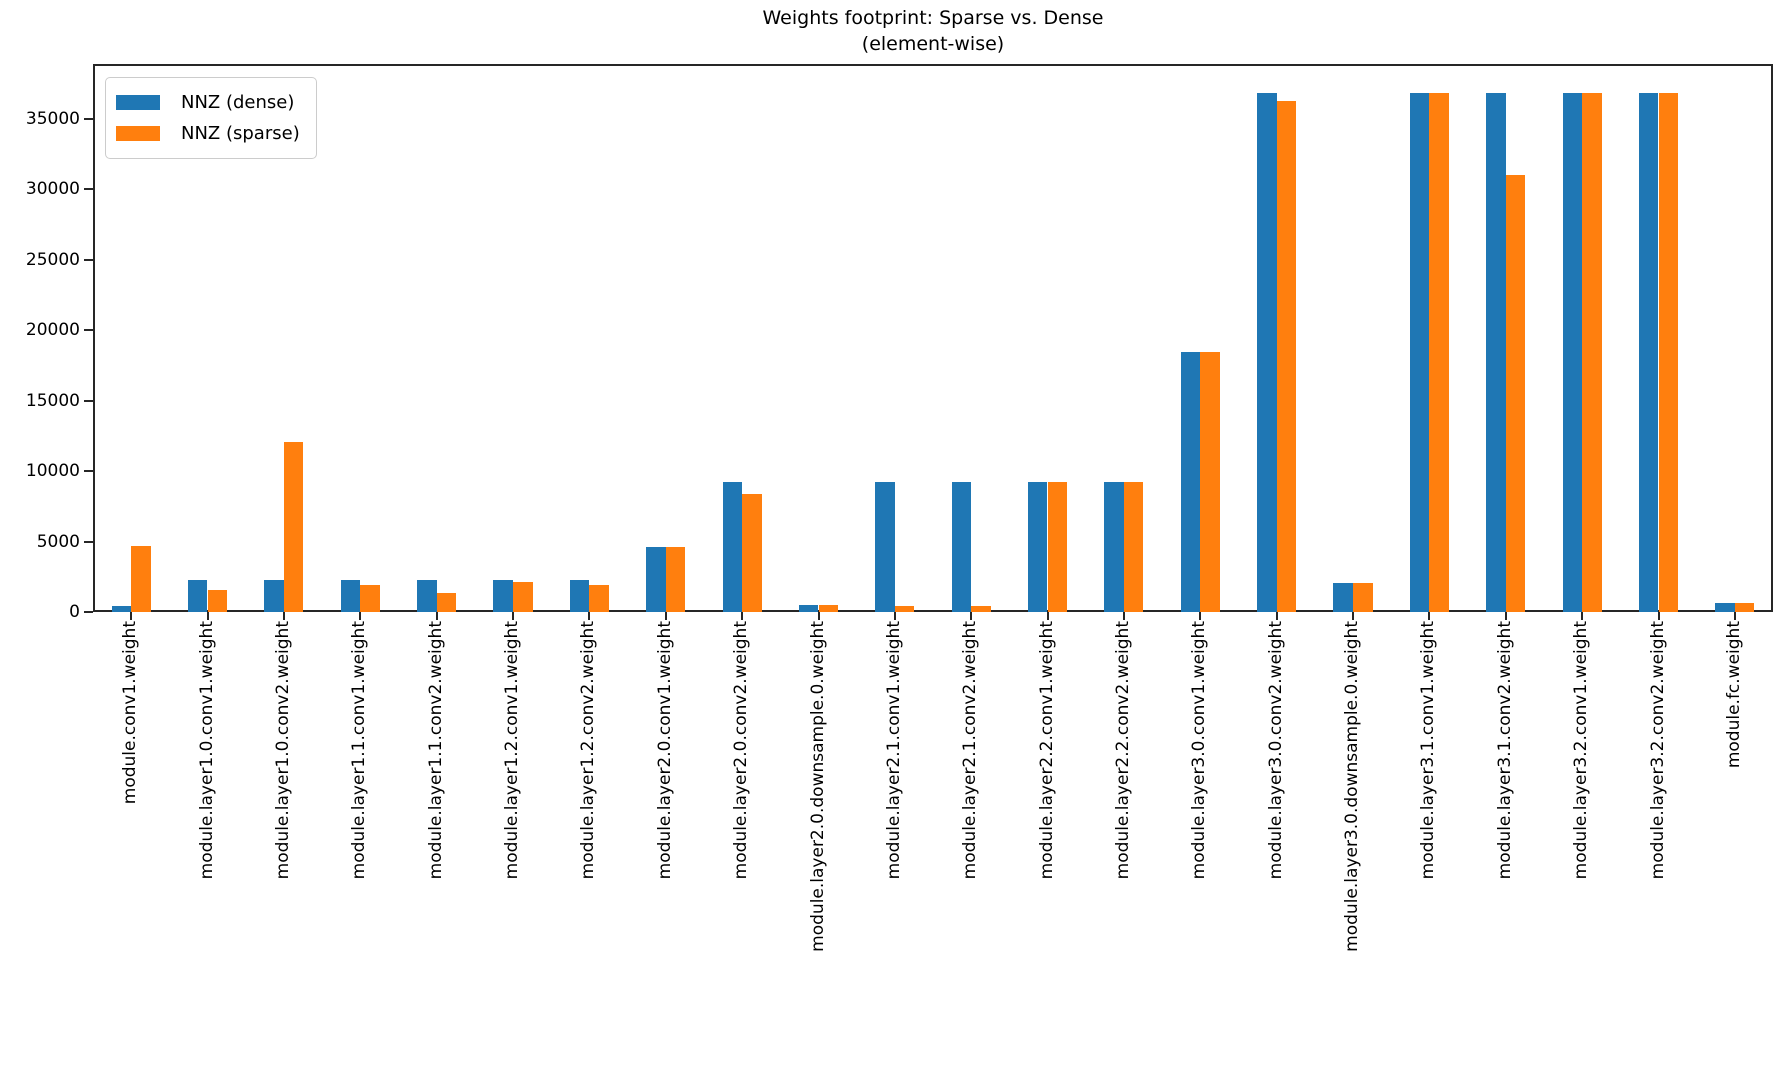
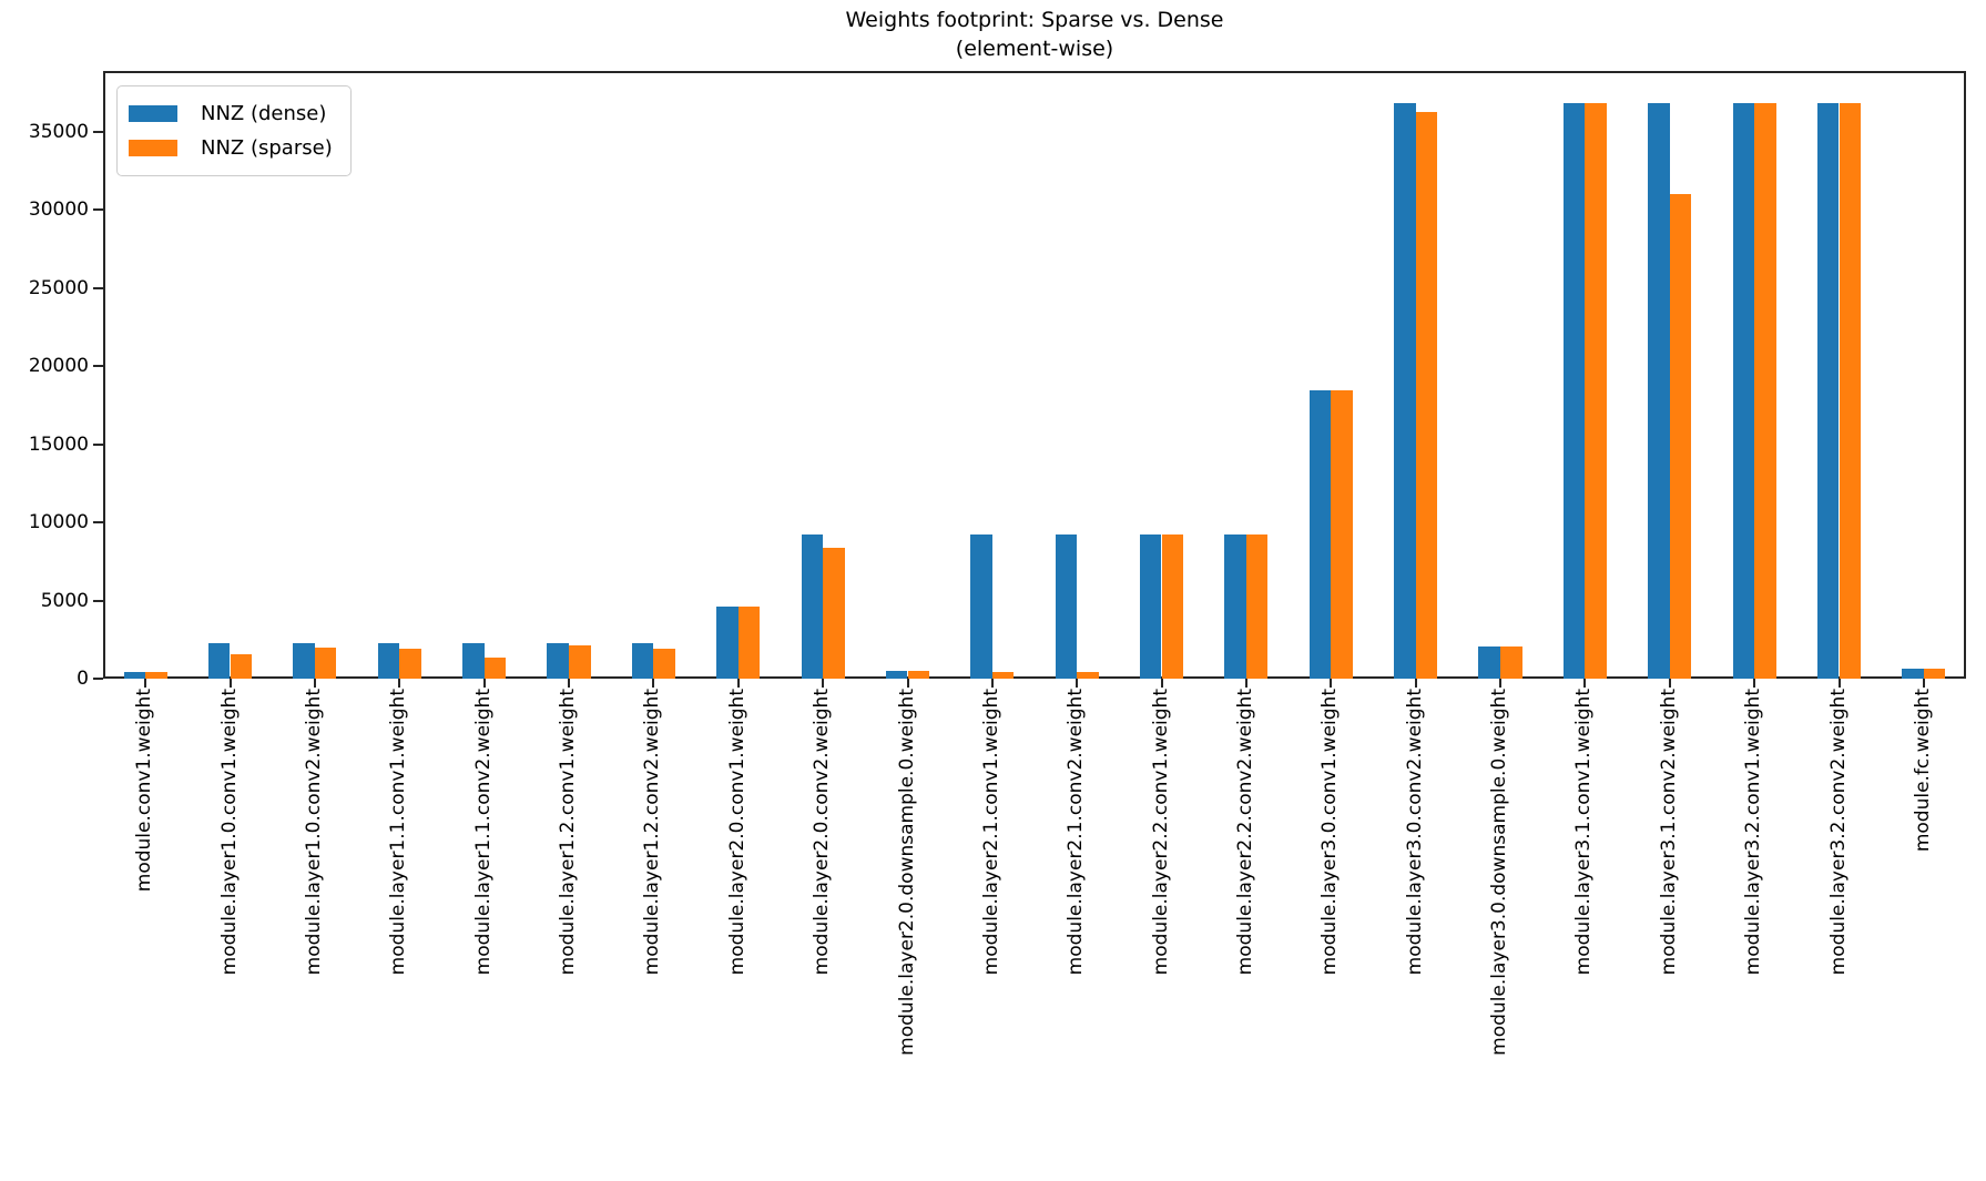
NNZ (sparse)/module.conv1.weight: 4700 -> 400
NNZ (sparse)/module.layer1.0.conv2.weight: 12100 -> 2000
